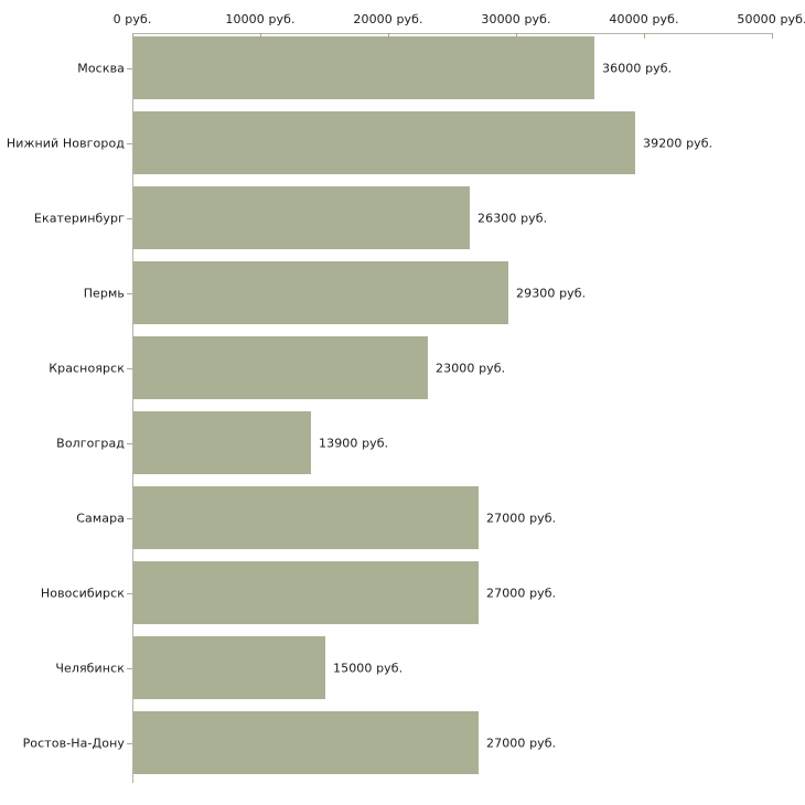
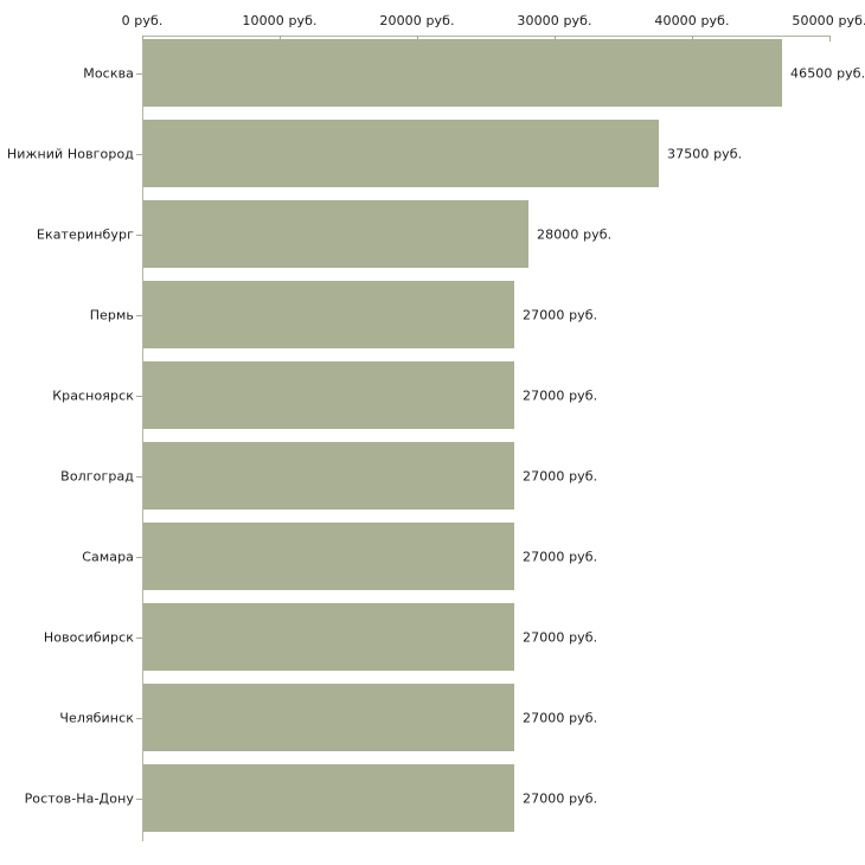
Москва: 36000 -> 46500
Нижний Новгород: 39200 -> 37500
Екатеринбург: 26300 -> 28000
Пермь: 29300 -> 27000
Красноярск: 23000 -> 27000
Волгоград: 13900 -> 27000
Челябинск: 15000 -> 27000
